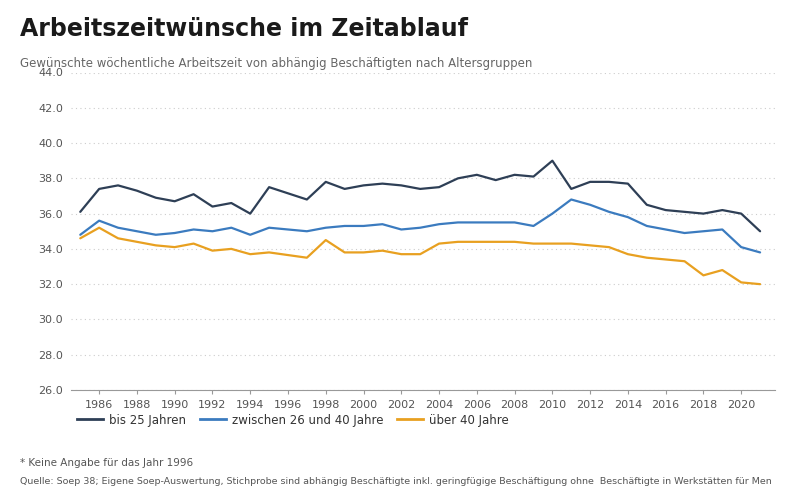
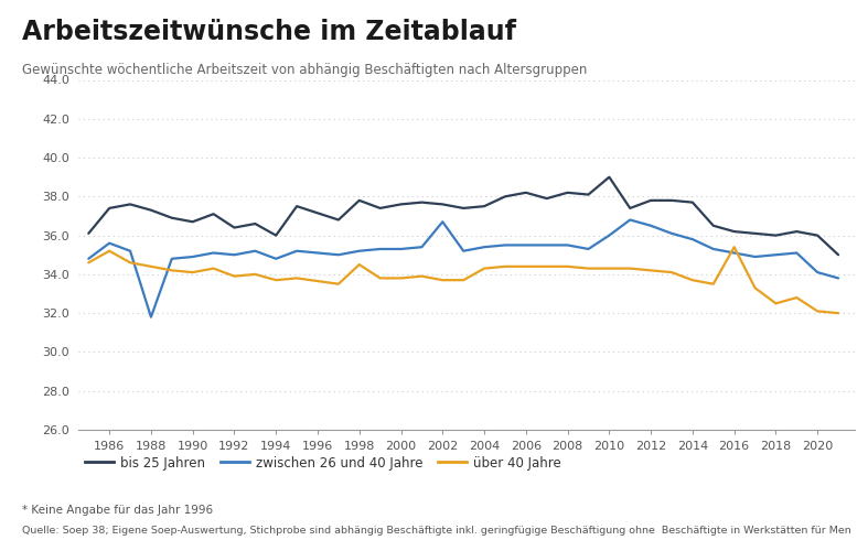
zwischen 26 und 40 Jahre/1988: 35.0 -> 31.8
zwischen 26 und 40 Jahre/2002: 35.1 -> 36.7
über 40 Jahre/2016: 33.4 -> 35.4
